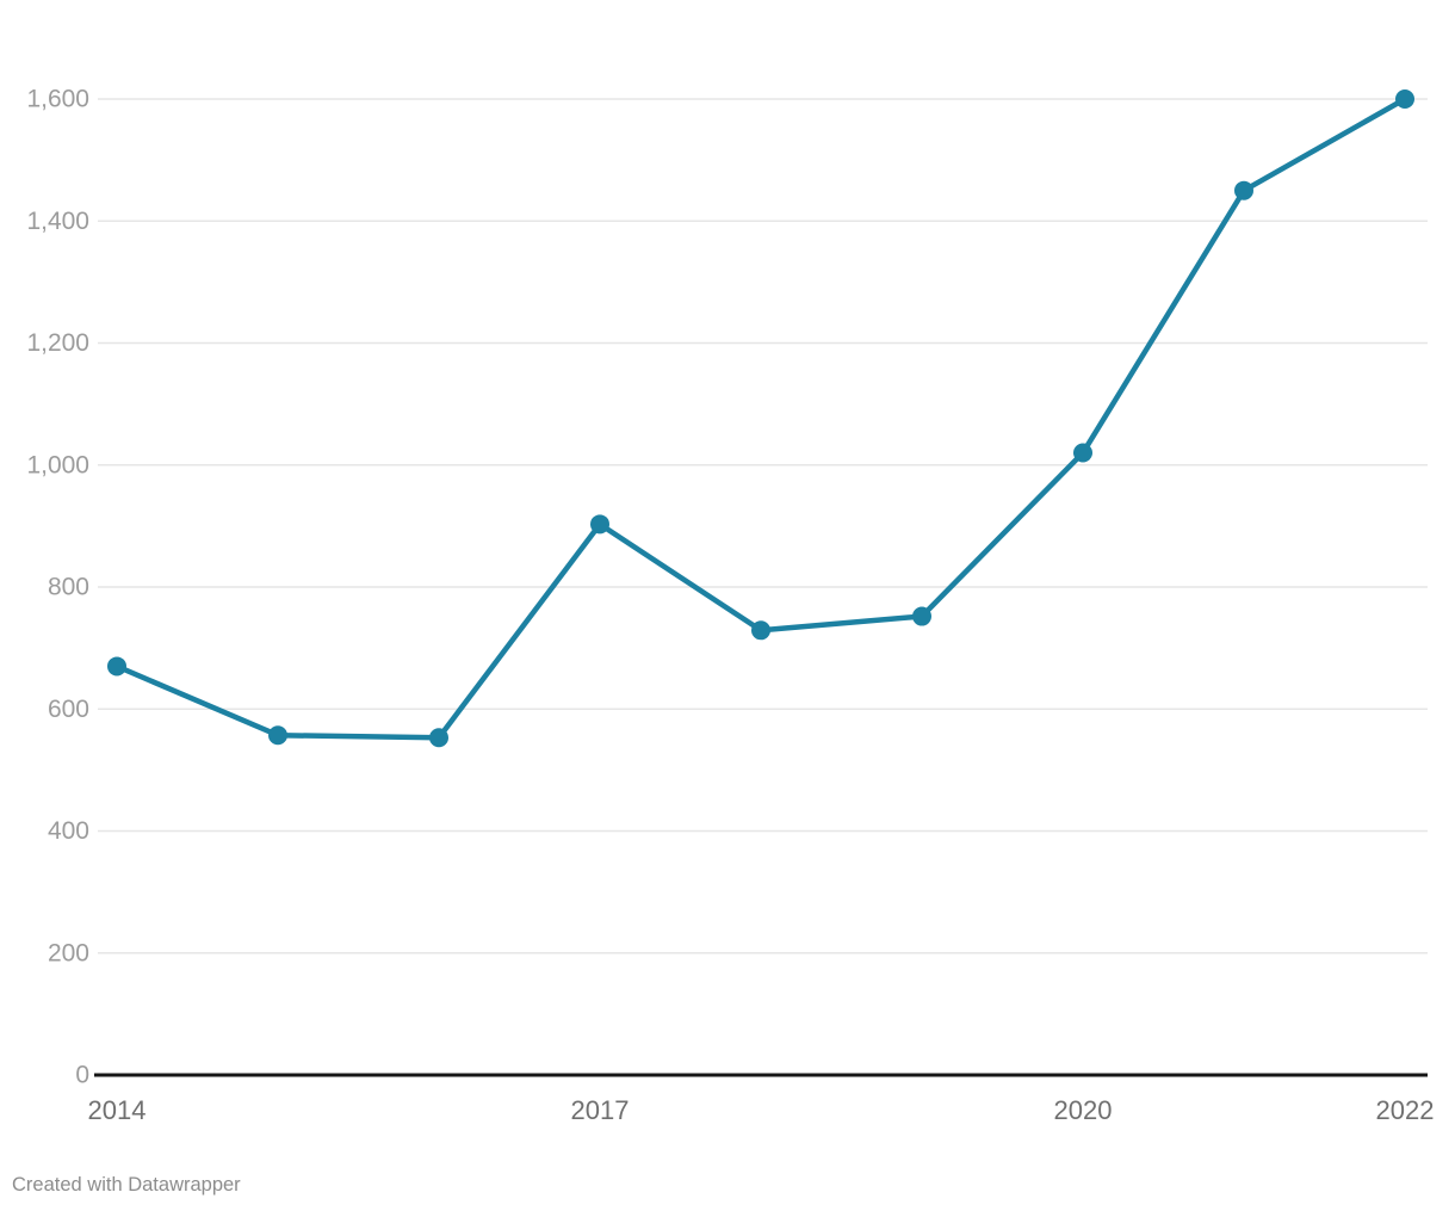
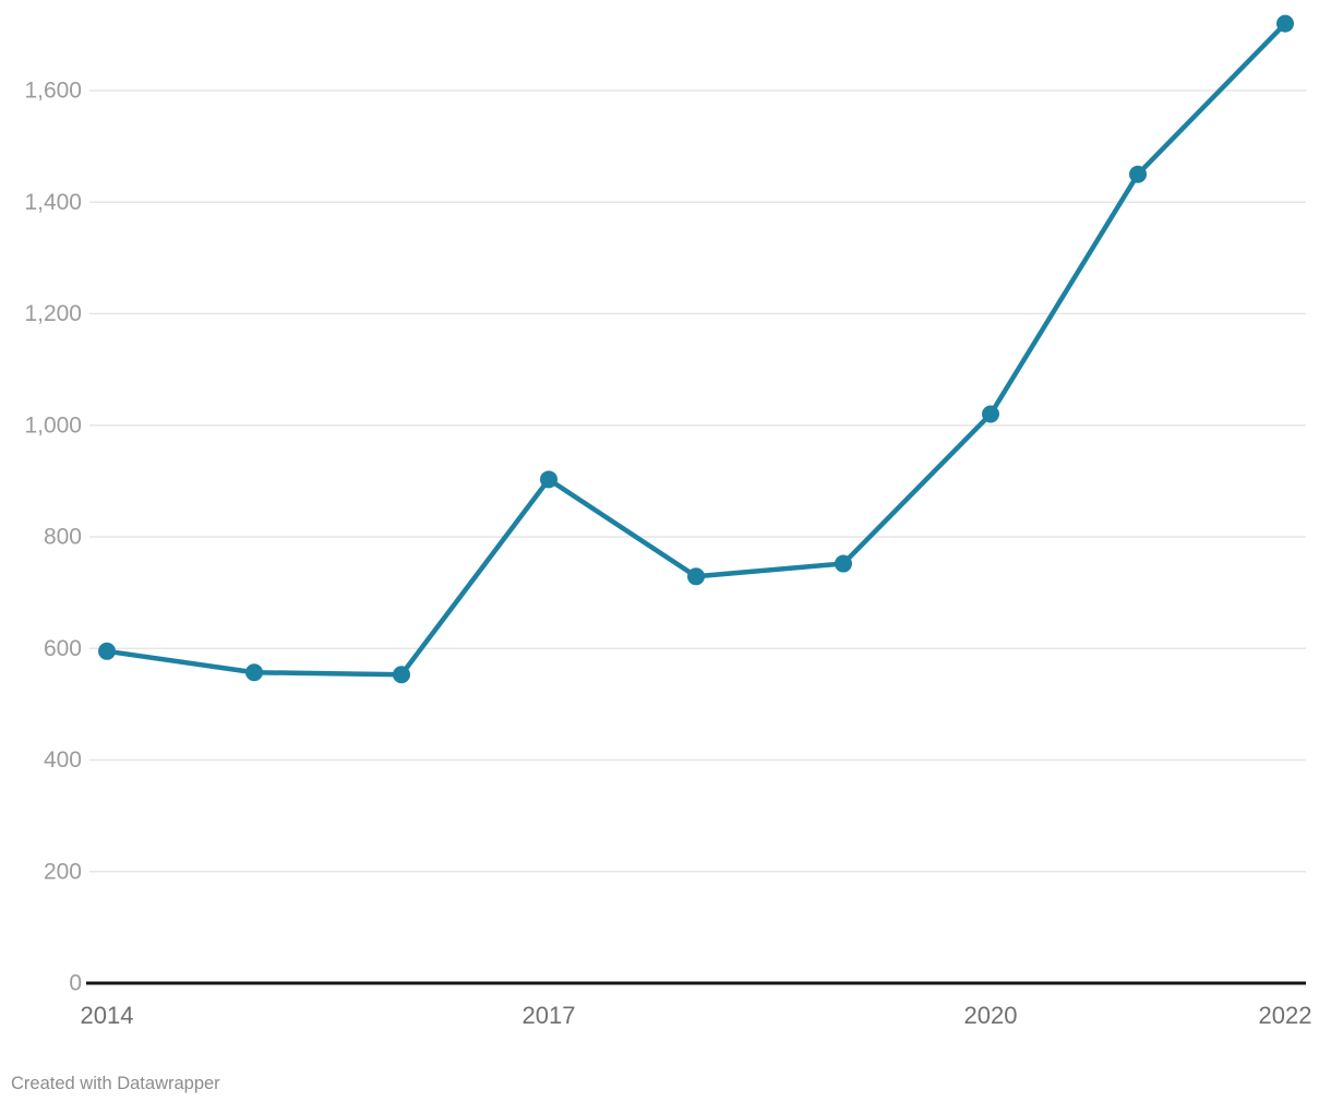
2014: 670 -> 600
2022: 1600 -> 1720
